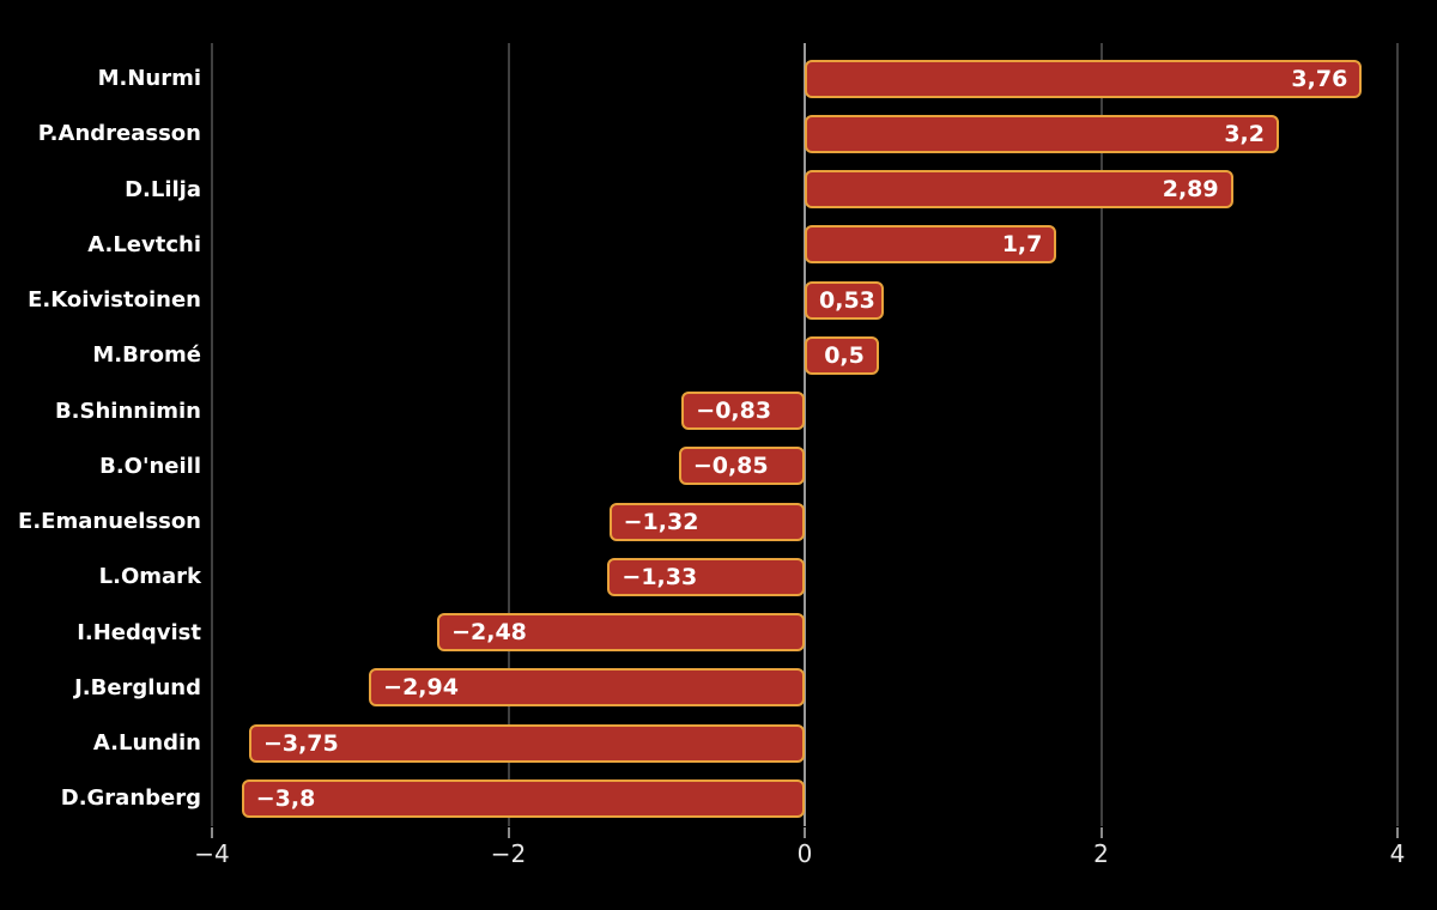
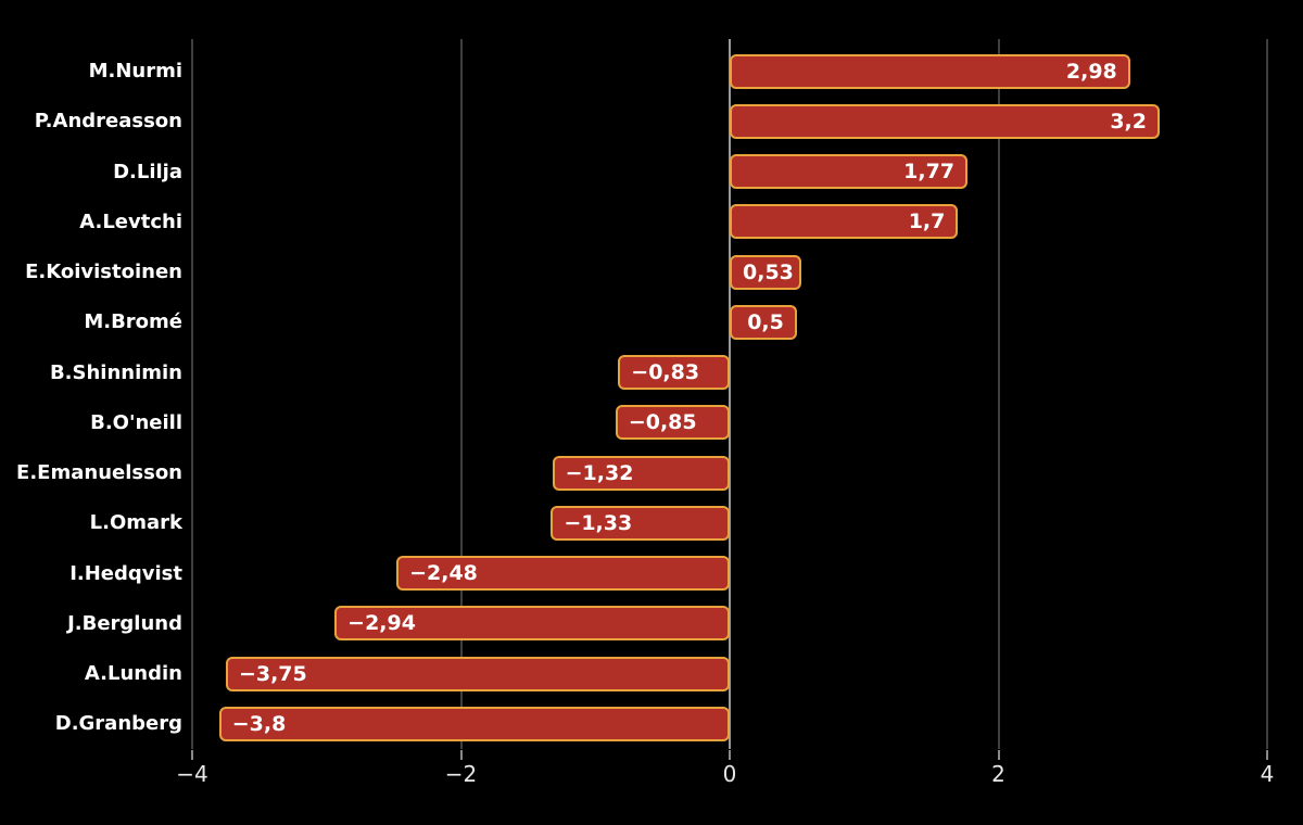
M.Nurmi: 3,76 -> 2,98
D.Lilja: 2,89 -> 1,77
